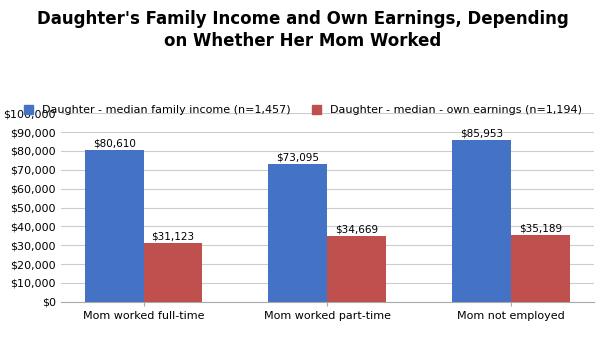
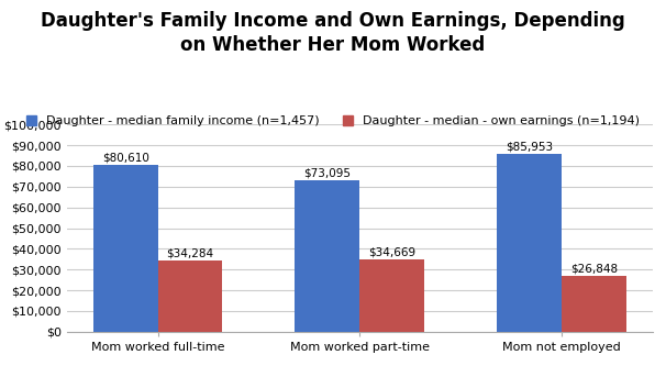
Daughter - median - own earnings (n=1,194)/Mom worked full-time: $31,123 -> $34,284
Daughter - median - own earnings (n=1,194)/Mom not employed: $35,189 -> $26,848
